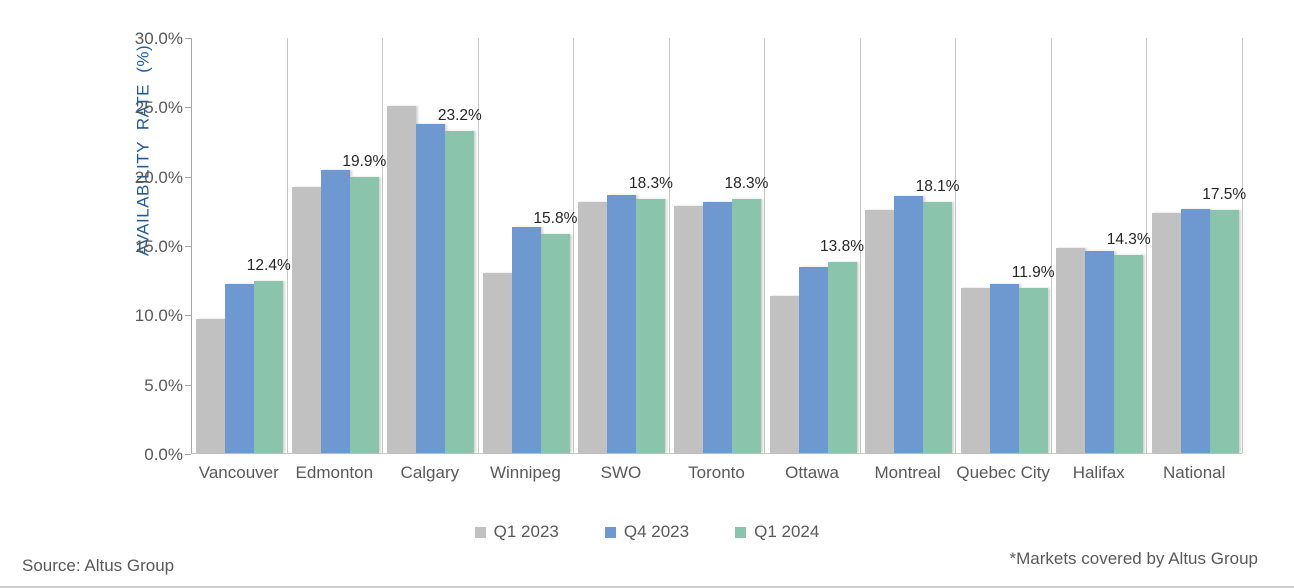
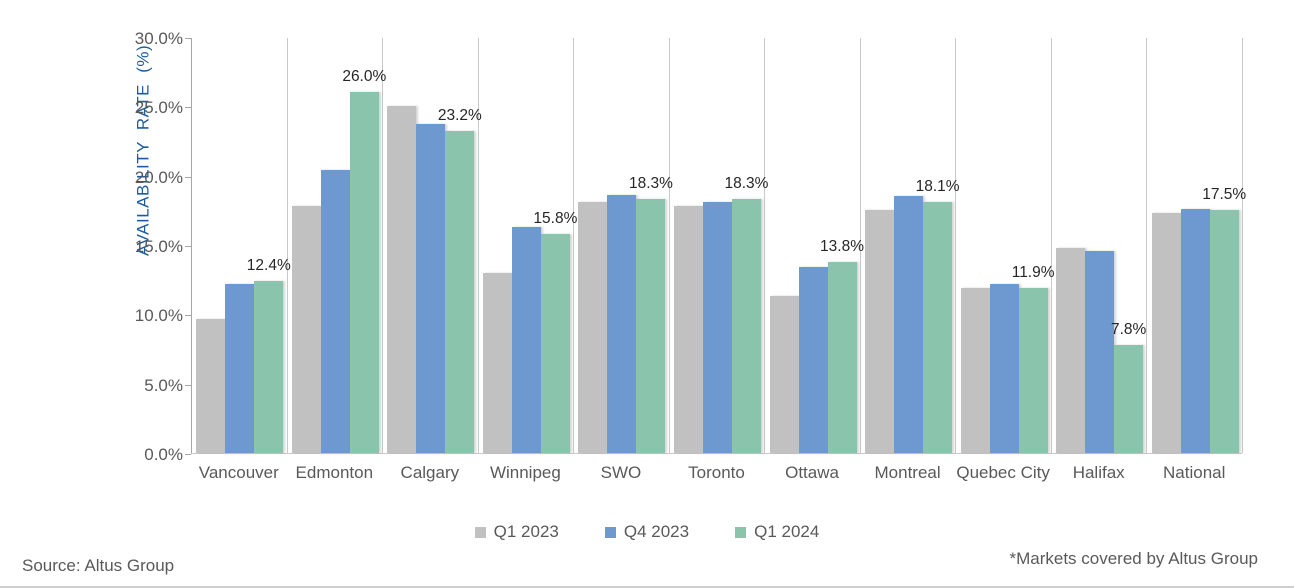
Q1 2023/Edmonton: 19.2% -> 17.8%
Q1 2024/Edmonton: 19.9% -> 26.0%
Q1 2024/Halifax: 14.3% -> 7.8%
